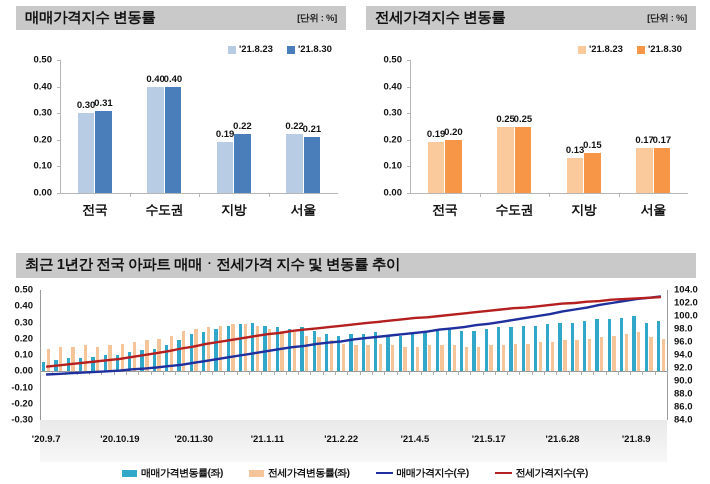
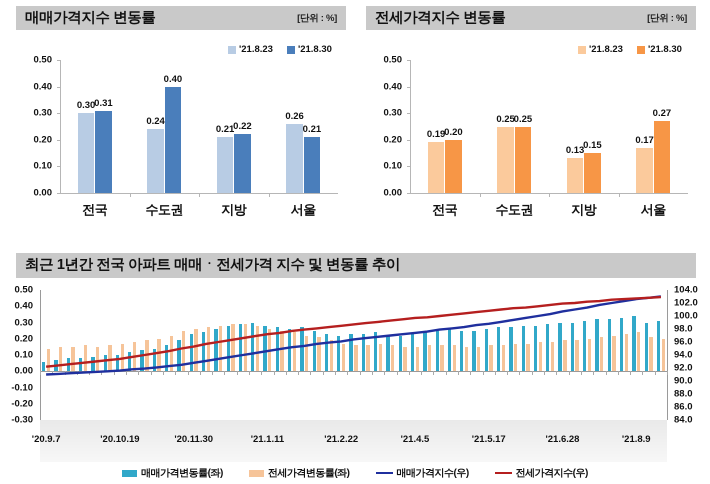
매매가격지수 변동률/'21.8.23/수도권: 0.40 -> 0.24
매매가격지수 변동률/'21.8.23/지방: 0.19 -> 0.21
매매가격지수 변동률/'21.8.23/서울: 0.22 -> 0.26
전세가격지수 변동률/'21.8.30/서울: 0.17 -> 0.27
